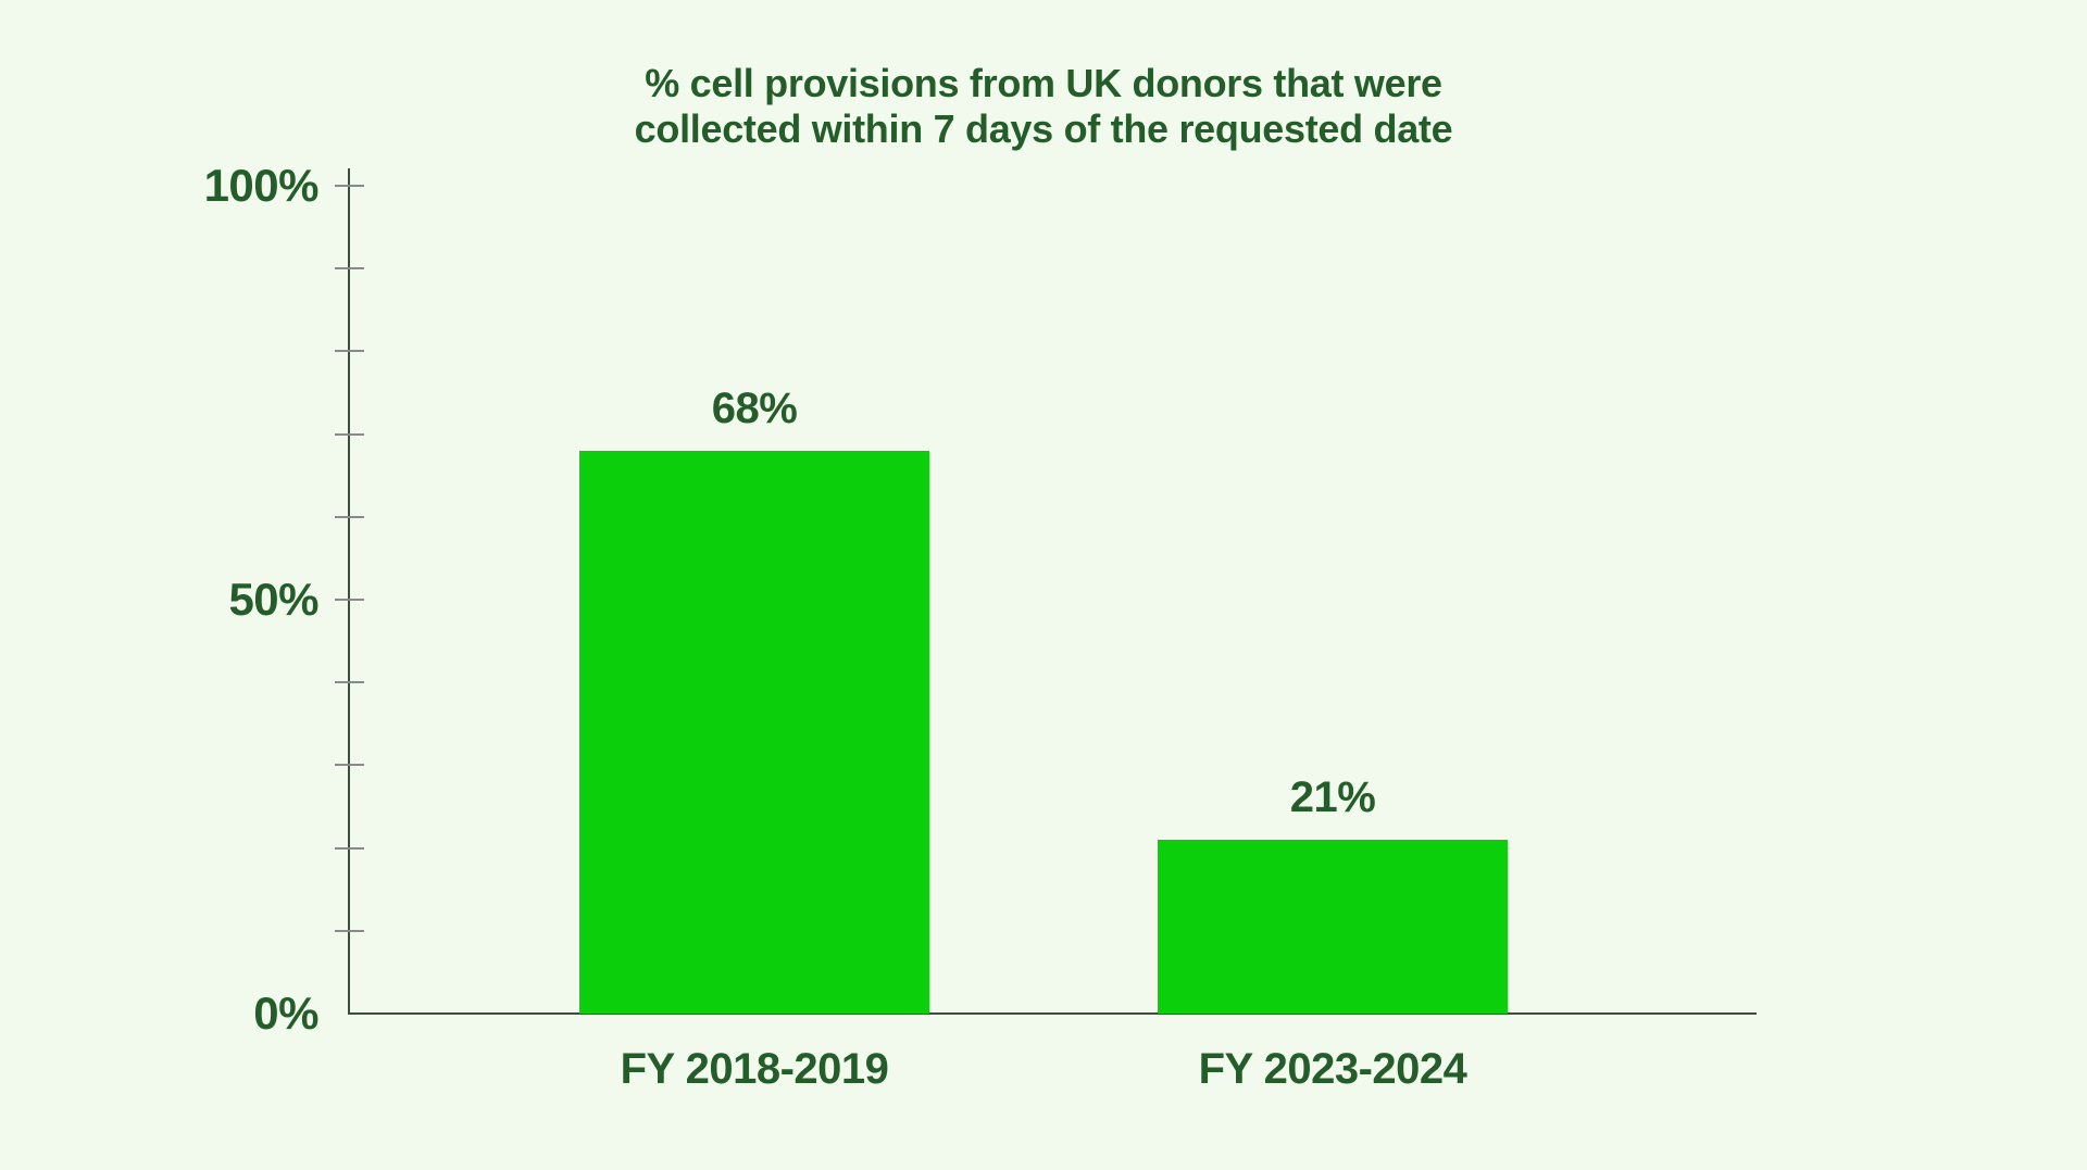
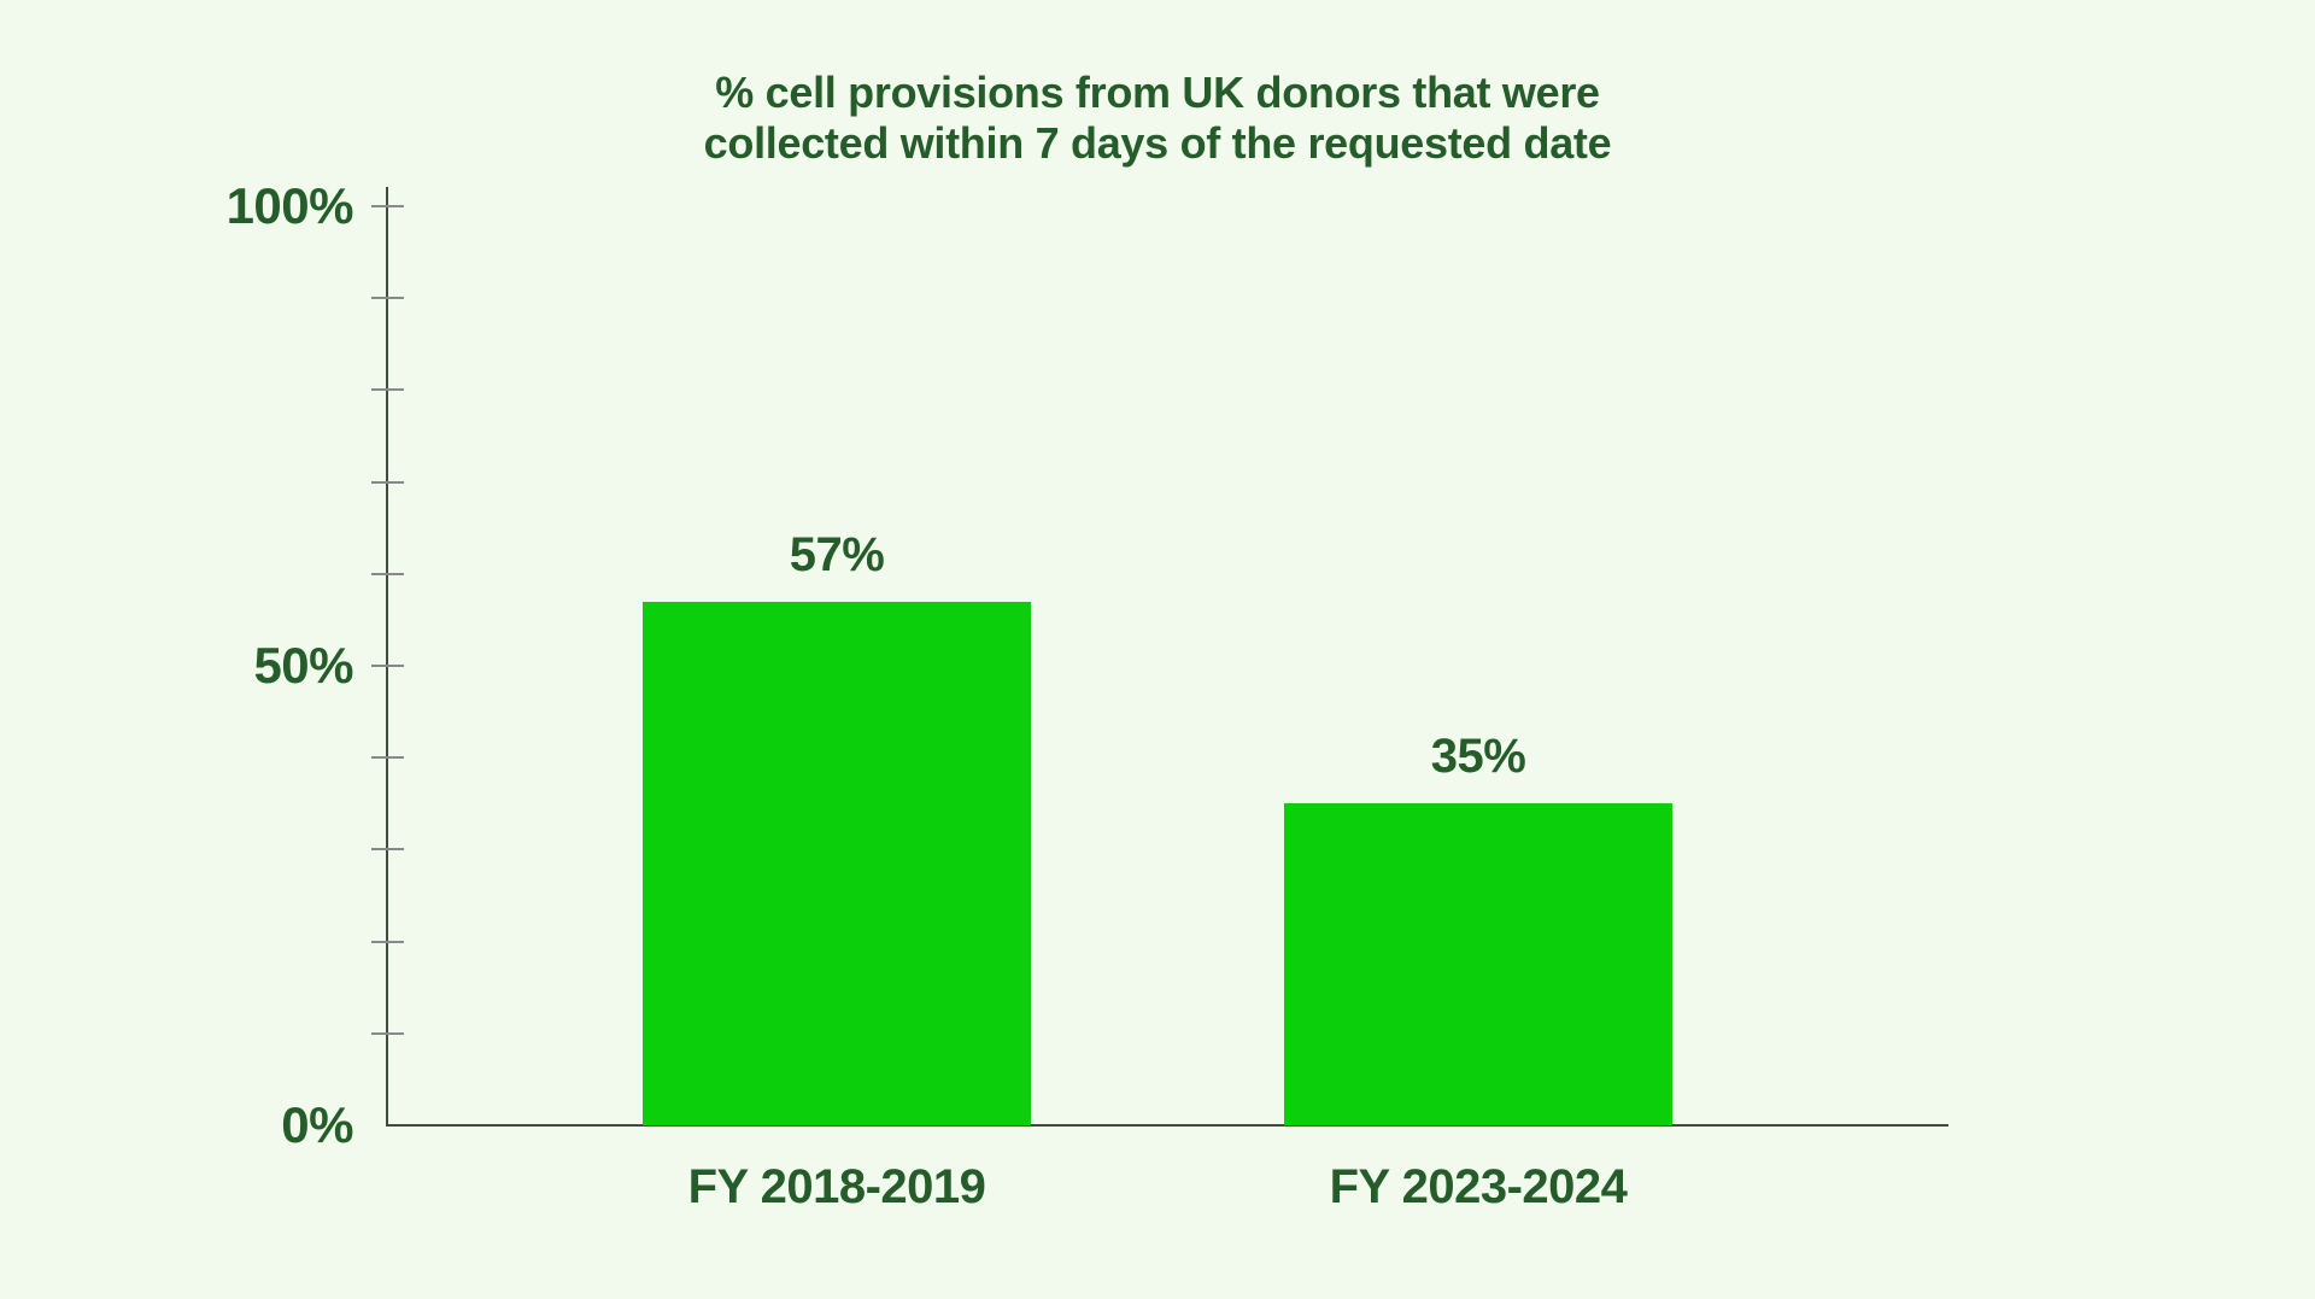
FY 2018-2019: 68% -> 57%
FY 2023-2024: 21% -> 35%
